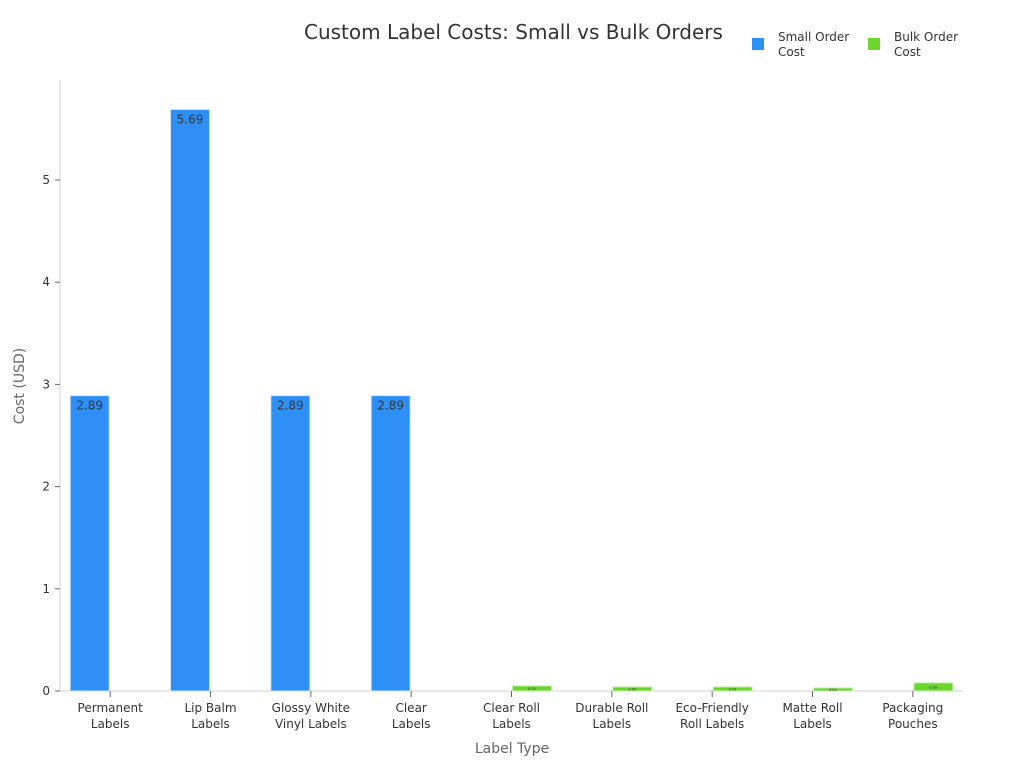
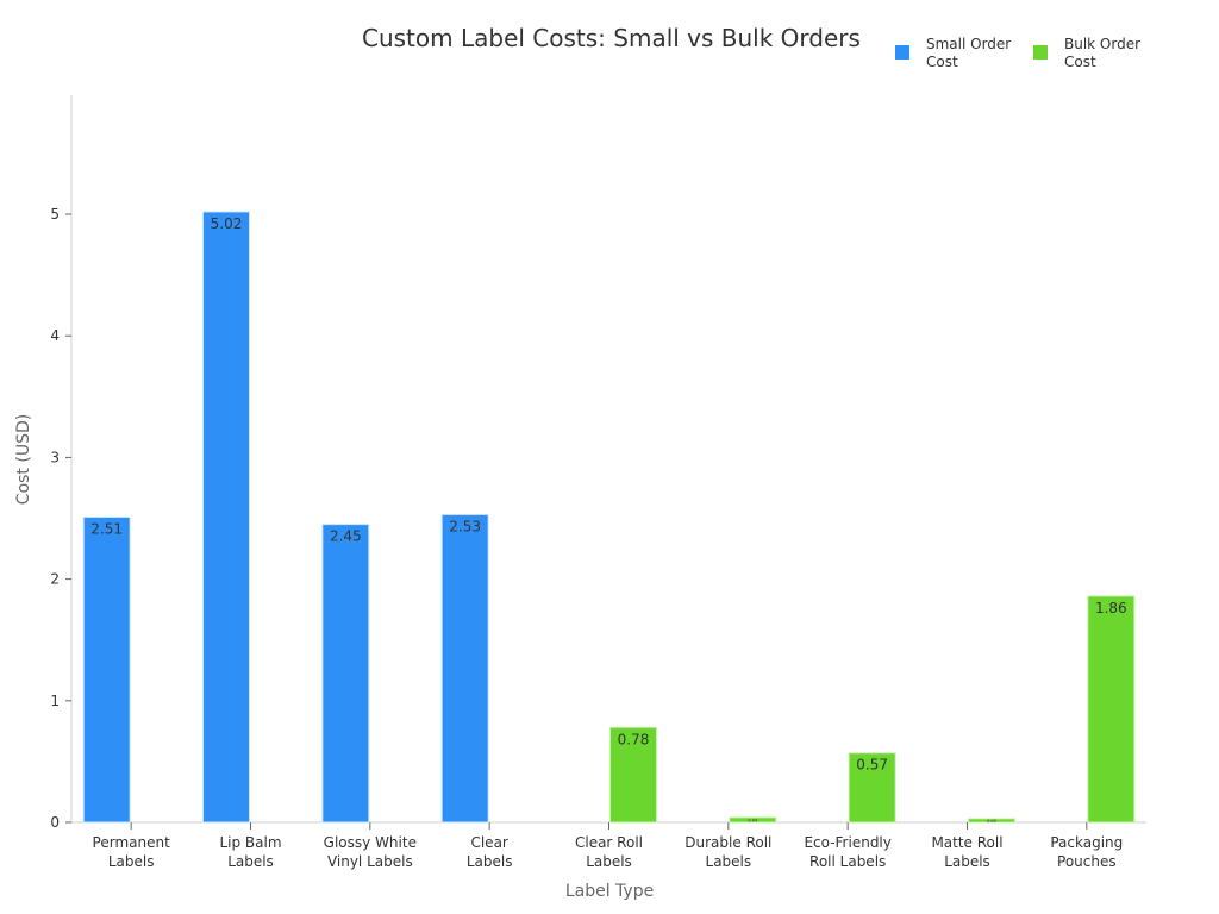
Small Order Cost/Permanent Labels: 2.89 -> 2.51
Small Order Cost/Lip Balm Labels: 5.69 -> 5.02
Small Order Cost/Glossy White Vinyl Labels: 2.89 -> 2.45
Small Order Cost/Clear Labels: 2.89 -> 2.53
Bulk Order Cost/Clear Roll Labels: 0.05 -> 0.78
Bulk Order Cost/Eco-Friendly Roll Labels: 0.04 -> 0.57
Bulk Order Cost/Packaging Pouches: 0.08 -> 1.86
